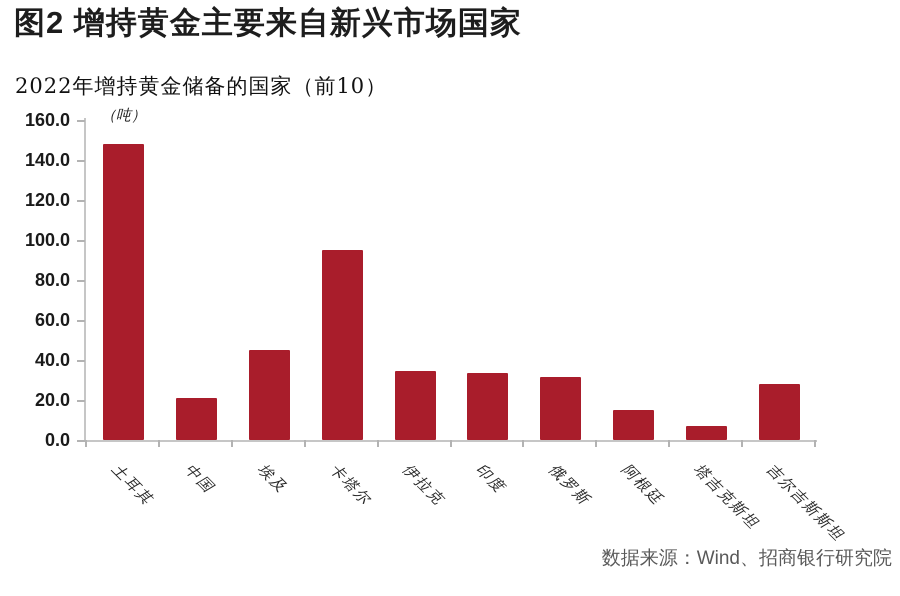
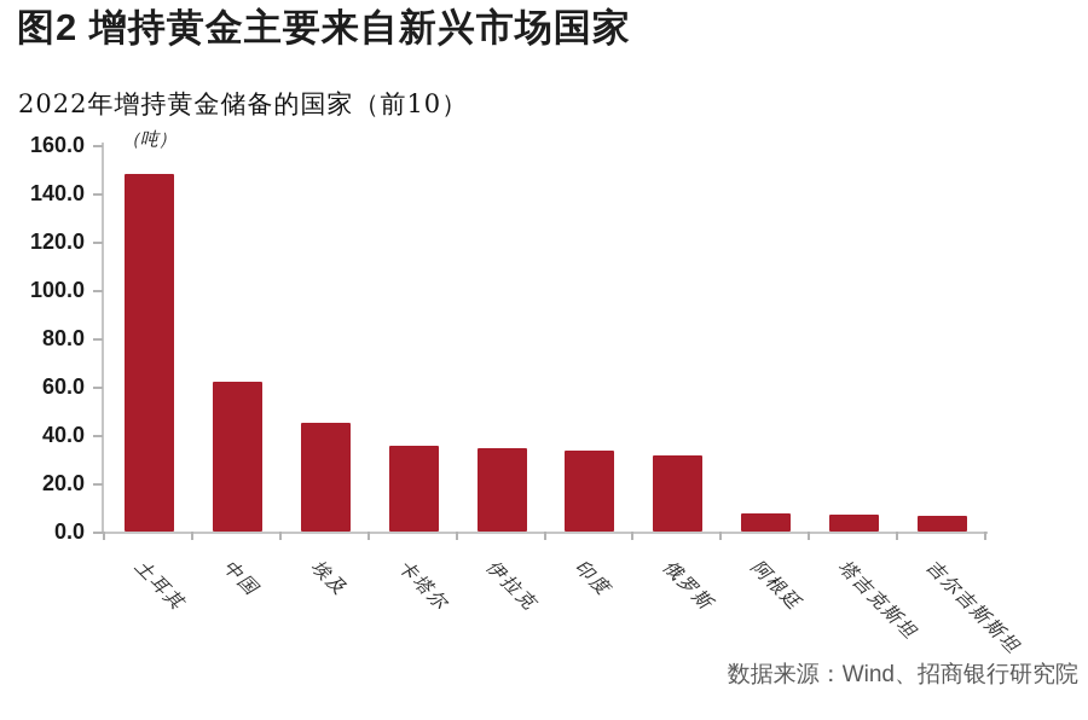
中国: 21 -> 62
卡塔尔: 95 -> 36
阿根廷: 15 -> 8
吉尔吉斯斯坦: 28 -> 6
